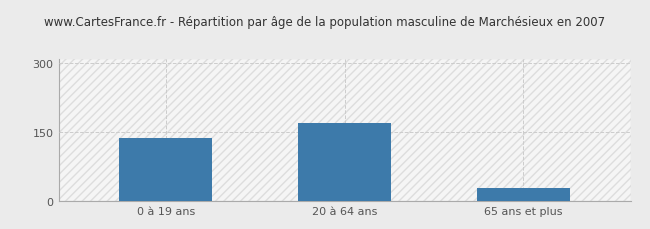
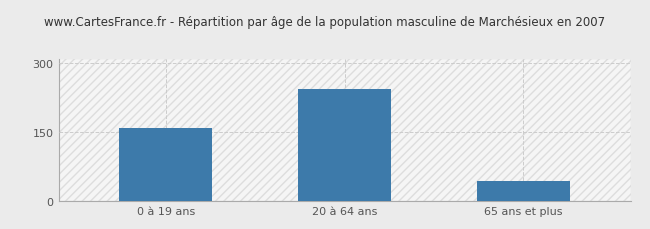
0 à 19 ans: 137 -> 160
20 à 64 ans: 170 -> 245
65 ans et plus: 30 -> 45
